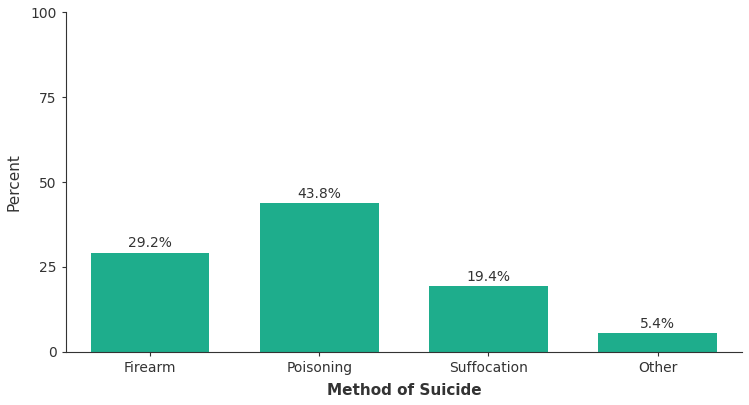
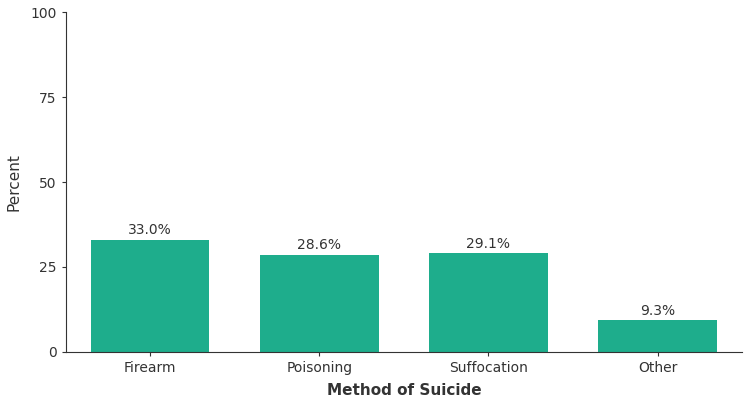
Firearm: 29.2% -> 33.0%
Poisoning: 43.8% -> 28.6%
Suffocation: 19.4% -> 29.1%
Other: 5.4% -> 9.3%
